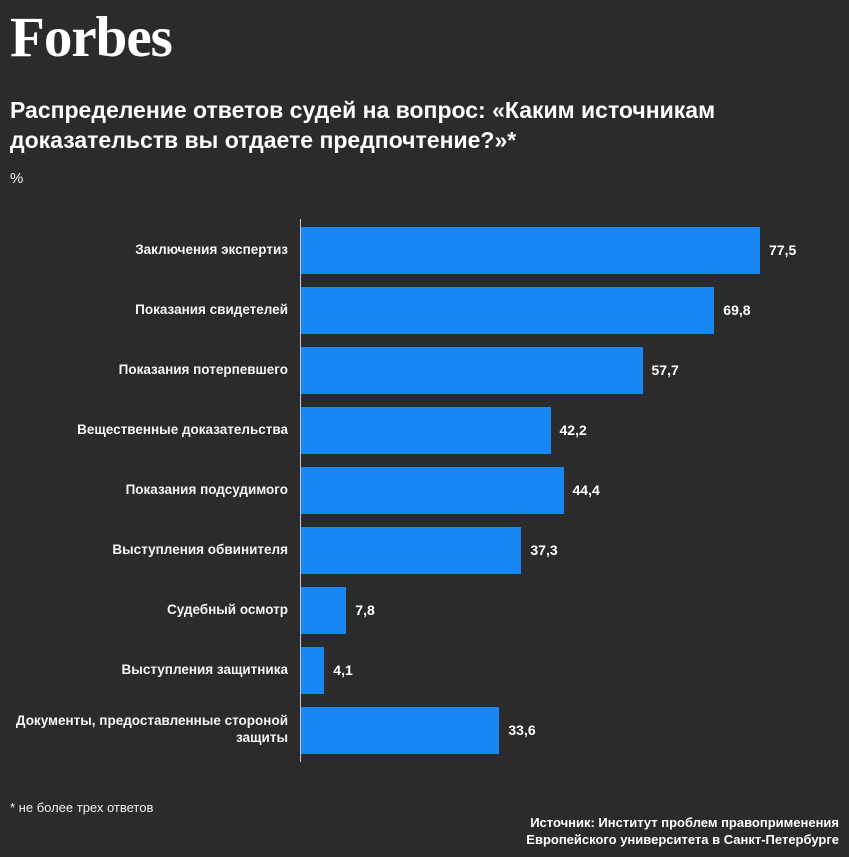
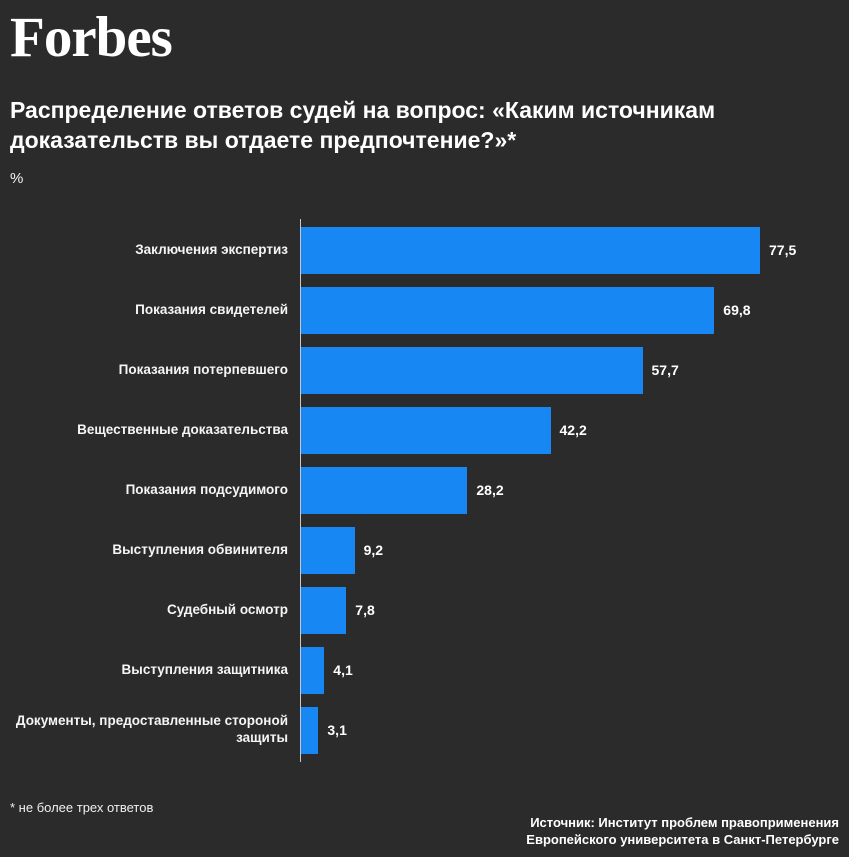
Показания подсудимого: 44,4 -> 28,2
Выступления обвинителя: 37,3 -> 9,2
Документы, предоставленные стороной защиты: 33,6 -> 3,1
